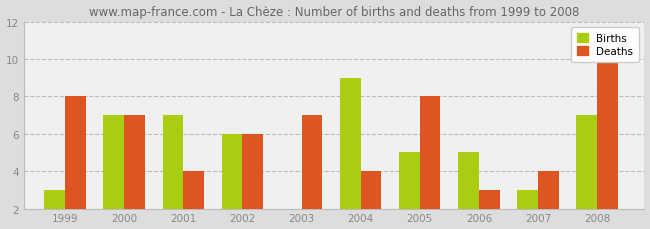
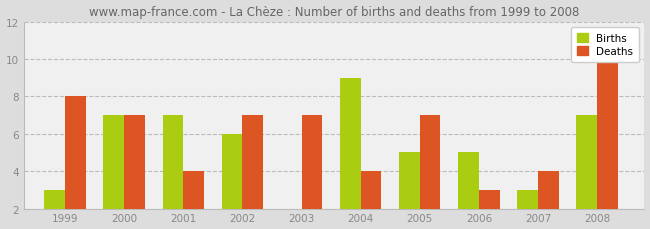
Deaths/2002: 6 -> 7
Deaths/2005: 8 -> 7
